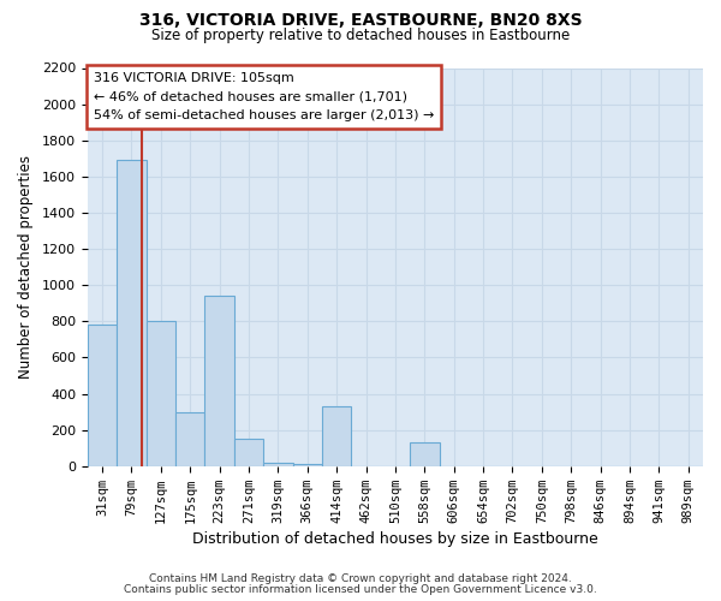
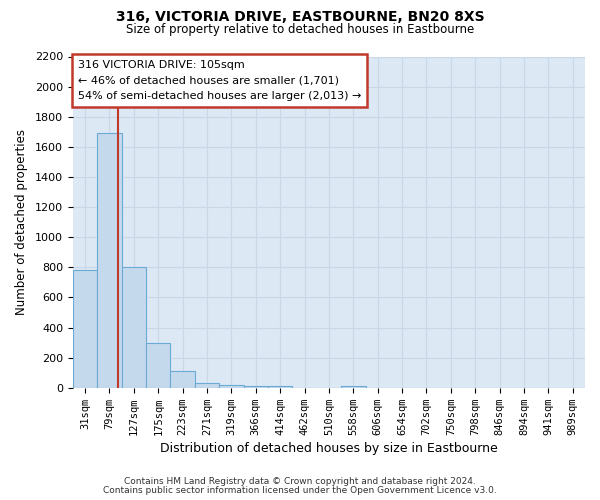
223sqm: 940 -> 110
271sqm: 150 -> 40
414sqm: 330 -> 10
558sqm: 130 -> 20
